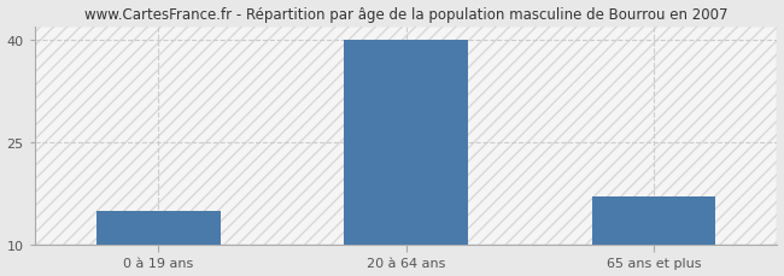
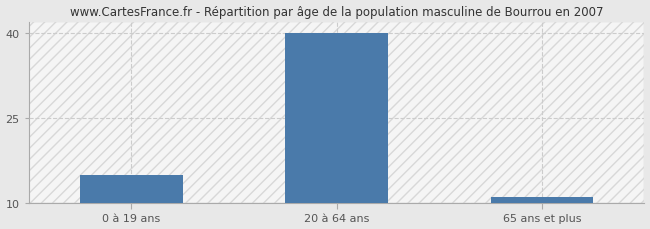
65 ans et plus: 17 -> 11
